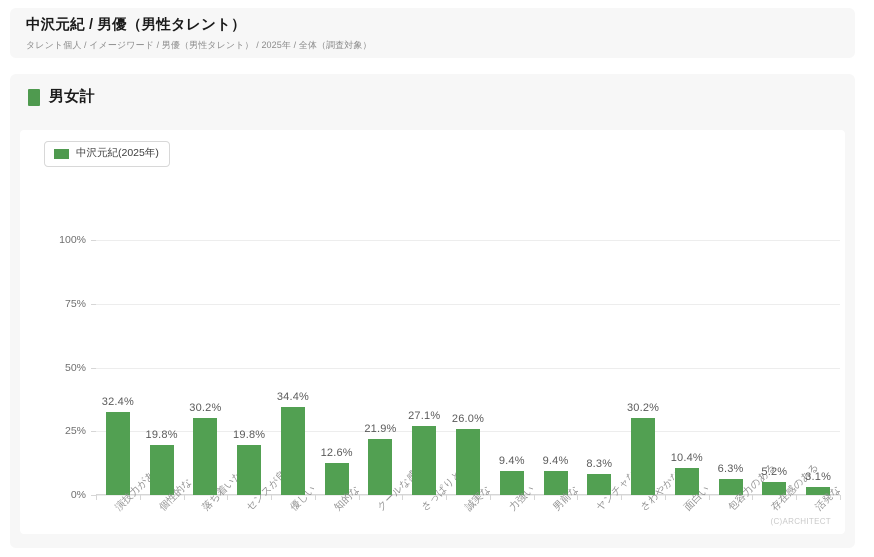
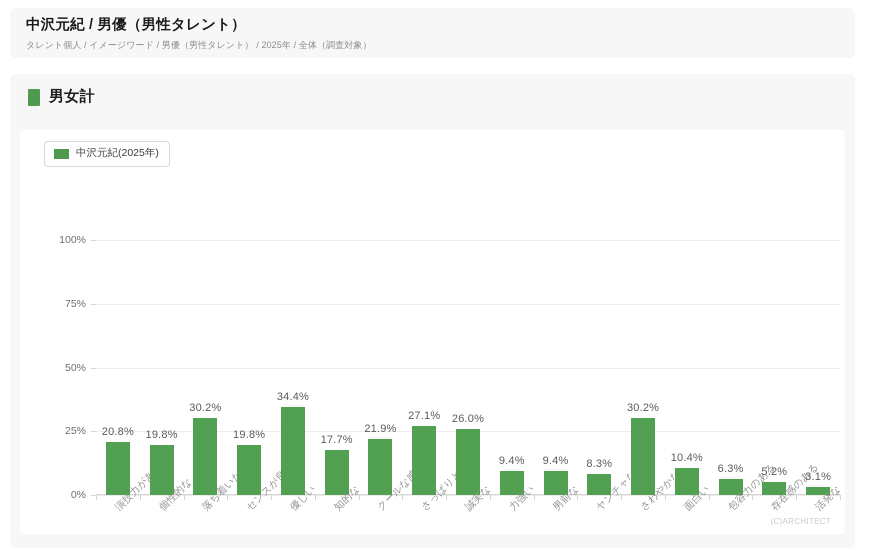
演技力がある: 32.4% -> 20.8%
知的な: 12.6% -> 17.7%
